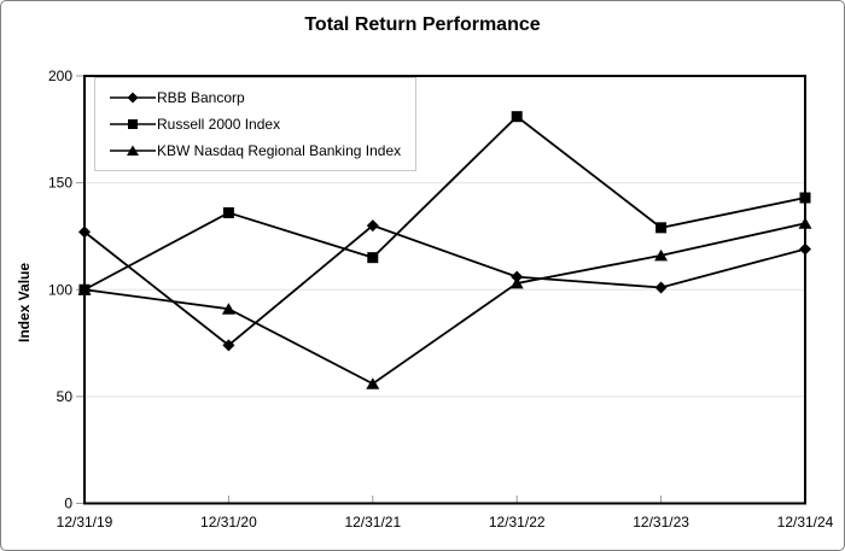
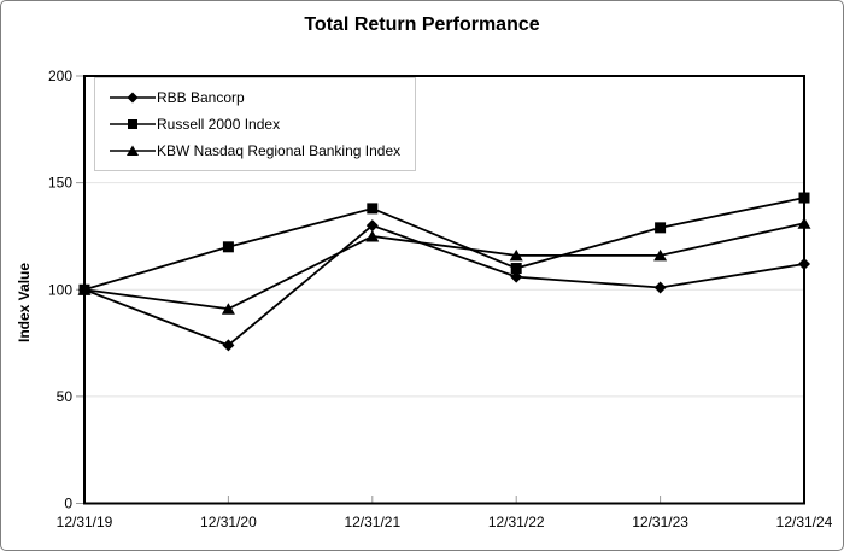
RBB Bancorp/12/31/19: 127 -> 100
Russell 2000 Index/12/31/20: 136 -> 120
Russell 2000 Index/12/31/21: 115 -> 138
KBW Nasdaq Regional Banking Index/12/31/21: 56 -> 125
Russell 2000 Index/12/31/22: 181 -> 110
KBW Nasdaq Regional Banking Index/12/31/22: 103 -> 116
RBB Bancorp/12/31/24: 119 -> 112
